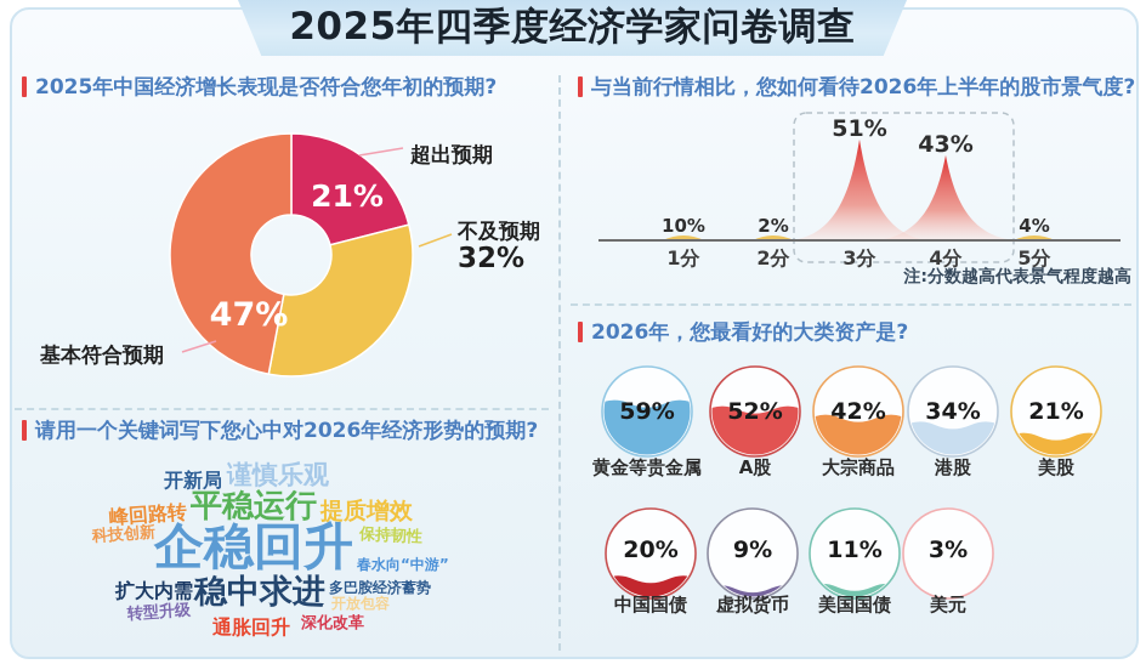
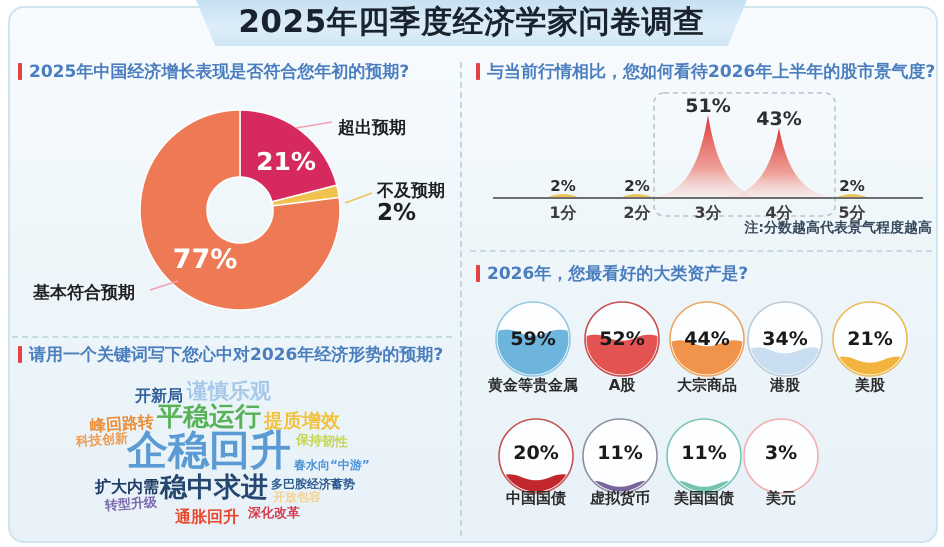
2025年中国经济增长表现是否符合您年初的预期?/不及预期: 32% -> 2%
2025年中国经济增长表现是否符合您年初的预期?/基本符合预期: 47% -> 77%
与当前行情相比，您如何看待2026年上半年的股市景气度?/1分: 10% -> 2%
与当前行情相比，您如何看待2026年上半年的股市景气度?/5分: 4% -> 2%
2026年，您最看好的大类资产是?/大宗商品: 42% -> 44%
2026年，您最看好的大类资产是?/虚拟货币: 9% -> 11%
